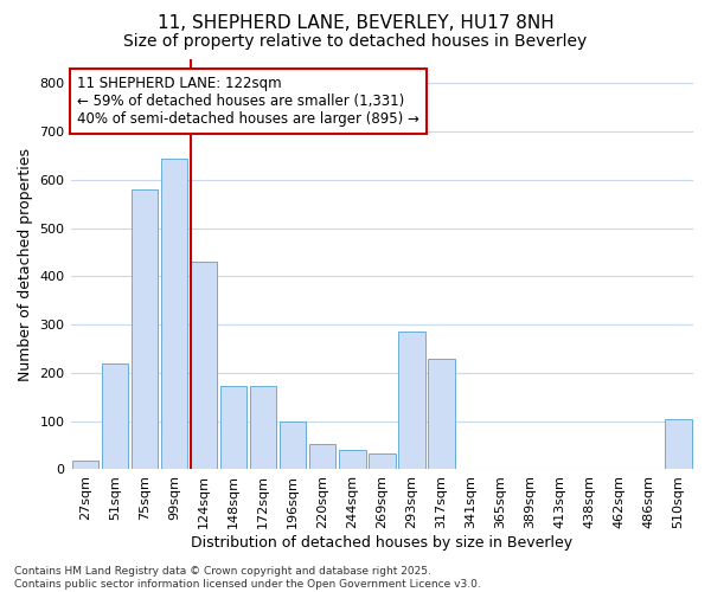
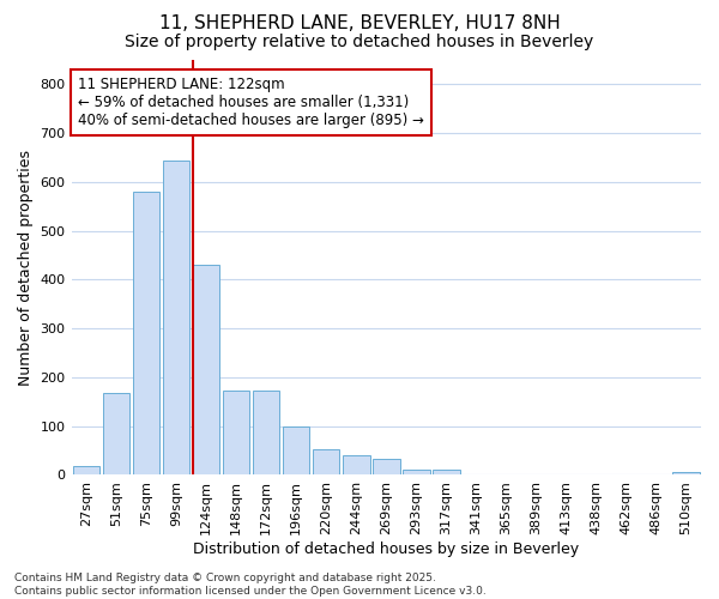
51sqm: 220 -> 168
293sqm: 285 -> 12
317sqm: 230 -> 10
510sqm: 105 -> 5
